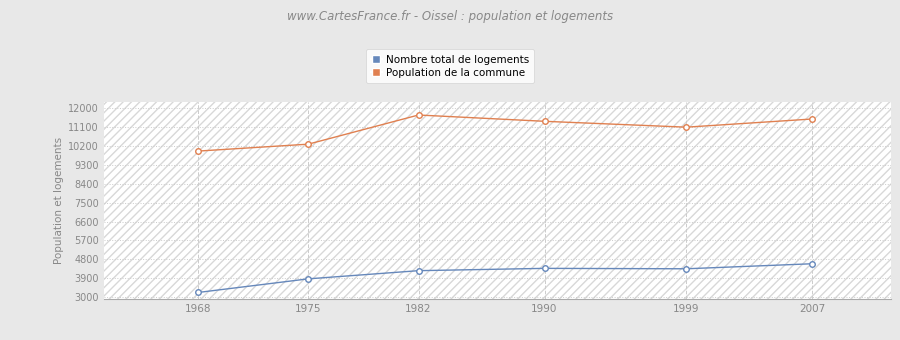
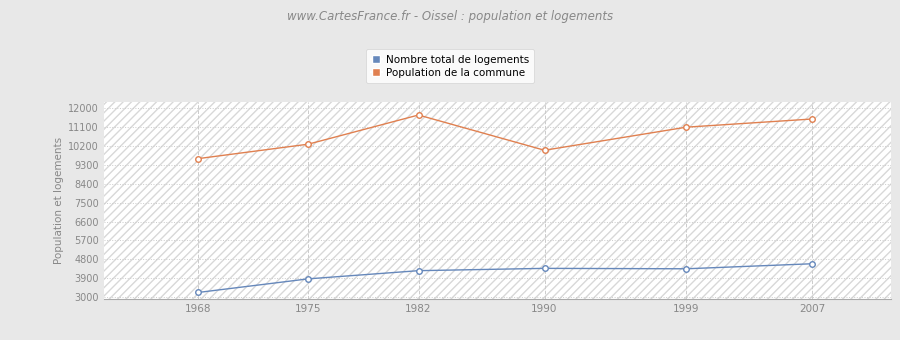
Population de la commune/1968: 9960 -> 9600
Population de la commune/1990: 11380 -> 10000
